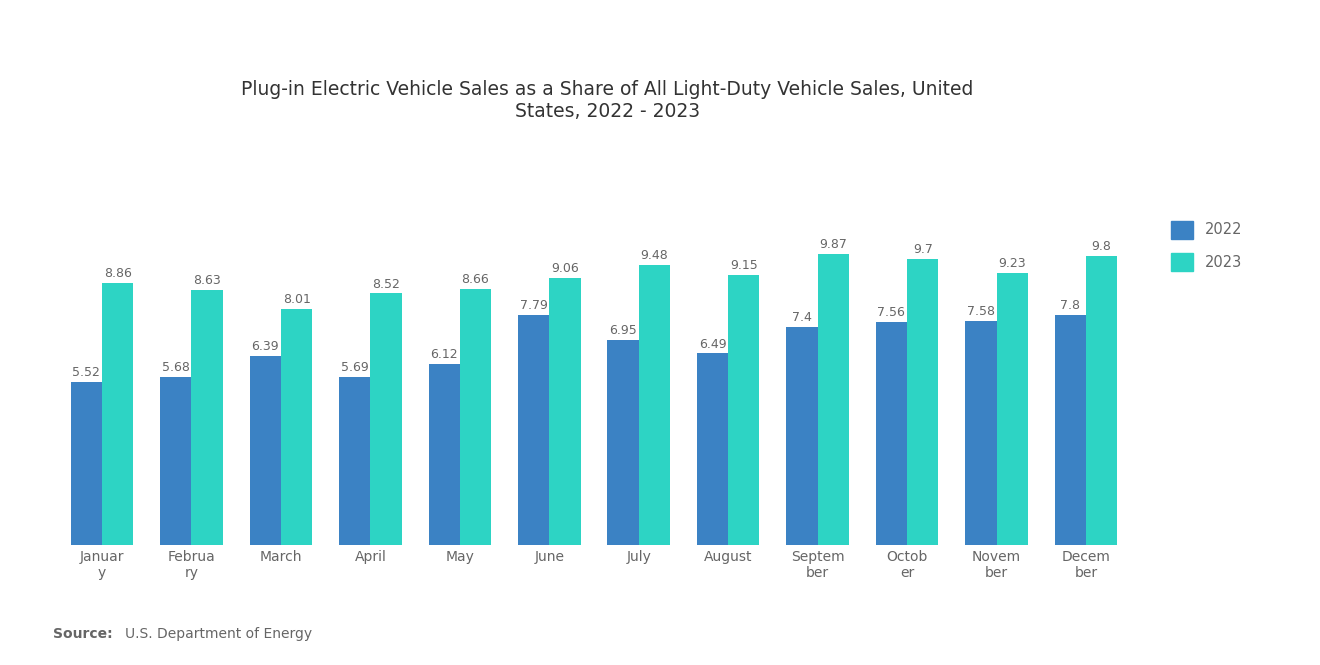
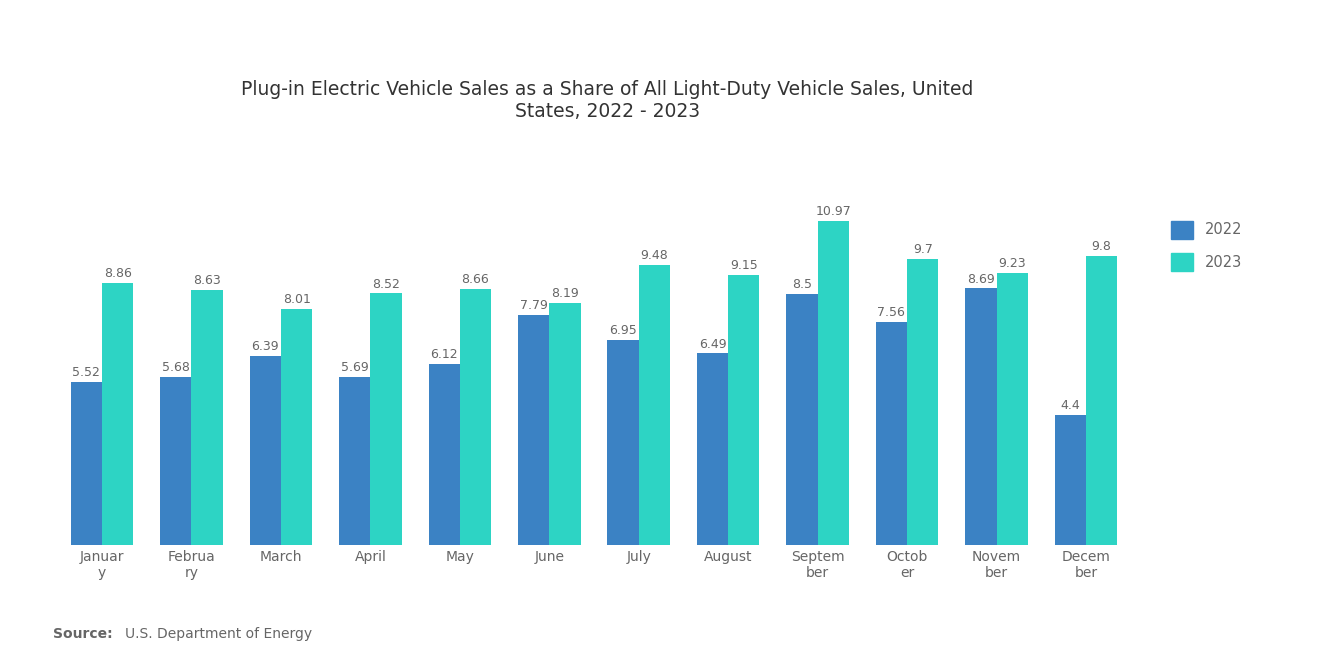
2023/June: 9.06 -> 8.19
2022/Septem ber: 7.4 -> 8.5
2023/Septem ber: 9.87 -> 10.97
2022/Novem ber: 7.58 -> 8.69
2022/Decem ber: 7.8 -> 4.4
